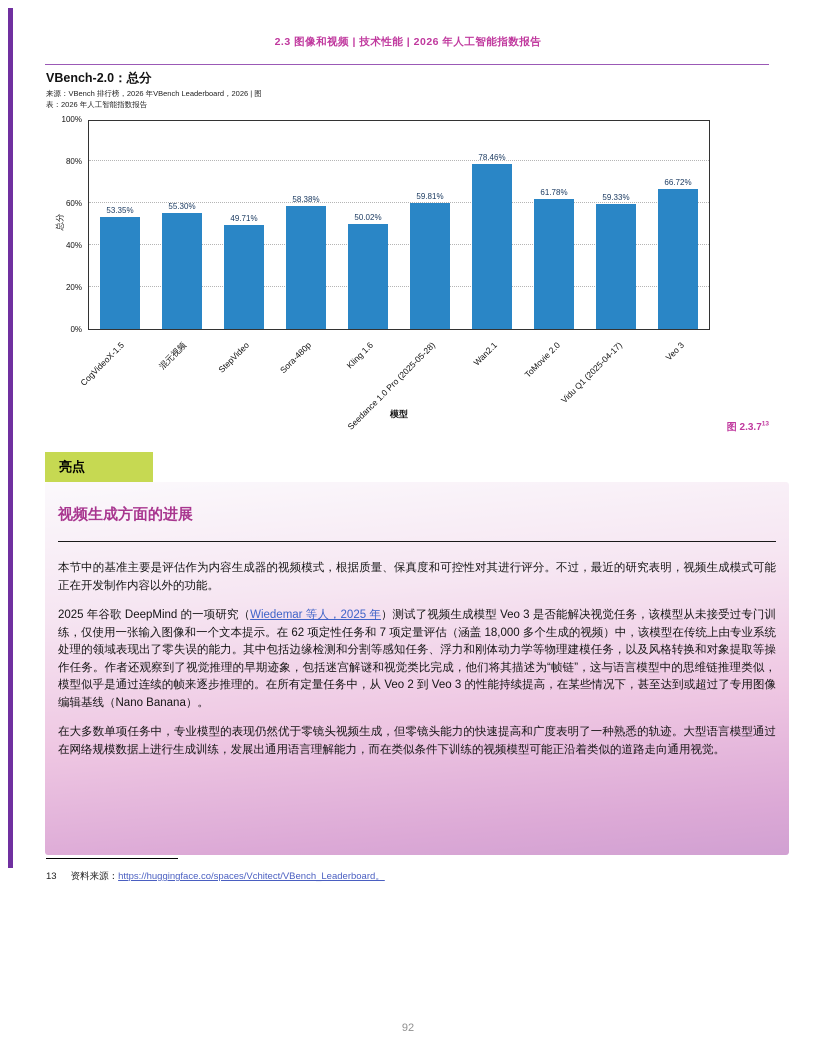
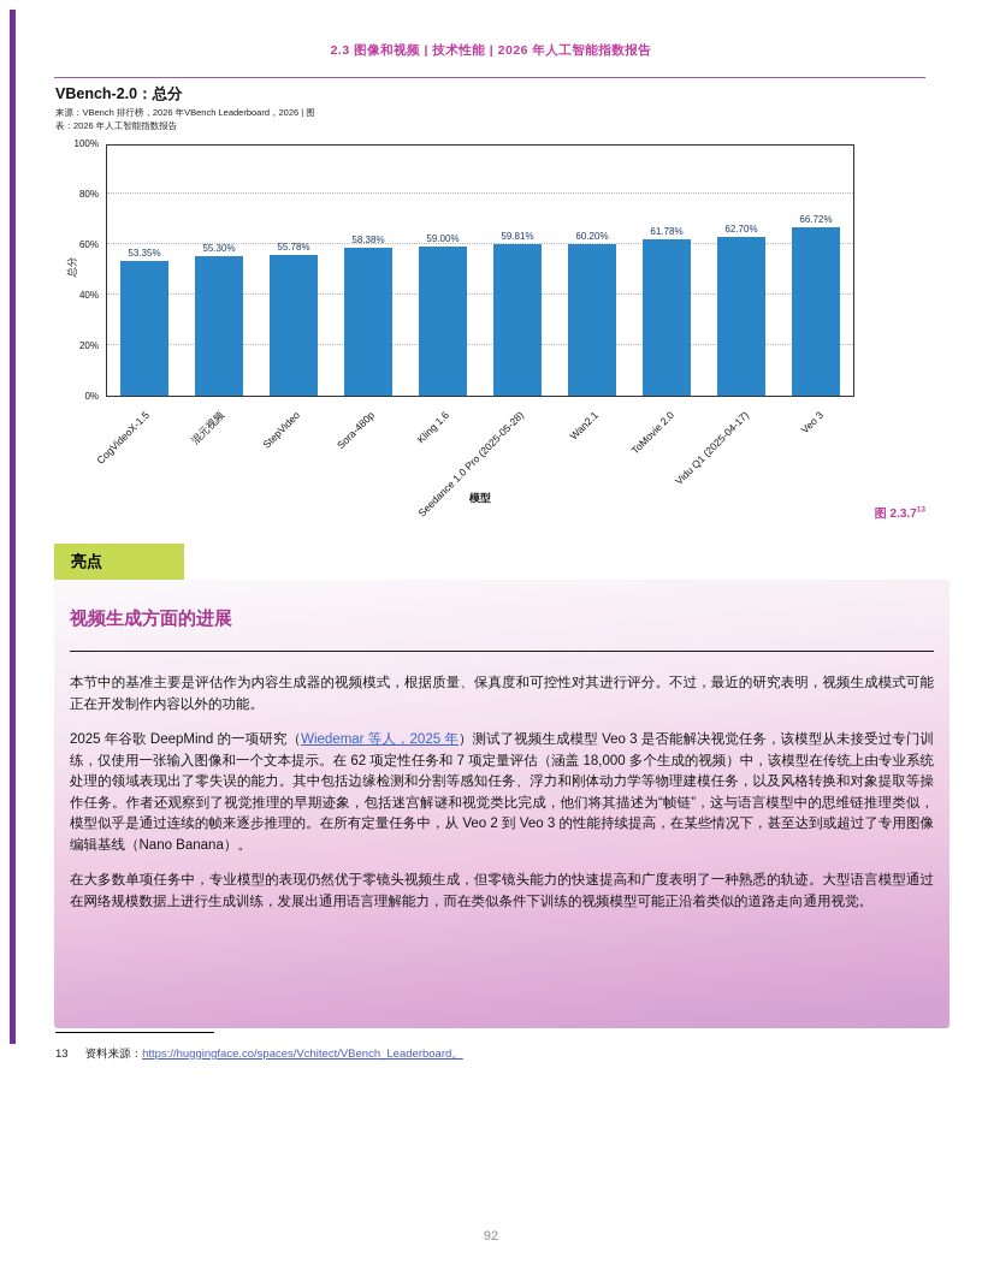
StepVideo: 49.71% -> 55.78%
Kling 1.6: 50.02% -> 59.00%
Wan2.1: 78.46% -> 60.20%
Vidu Q1 (2025-04-17): 59.33% -> 62.70%
